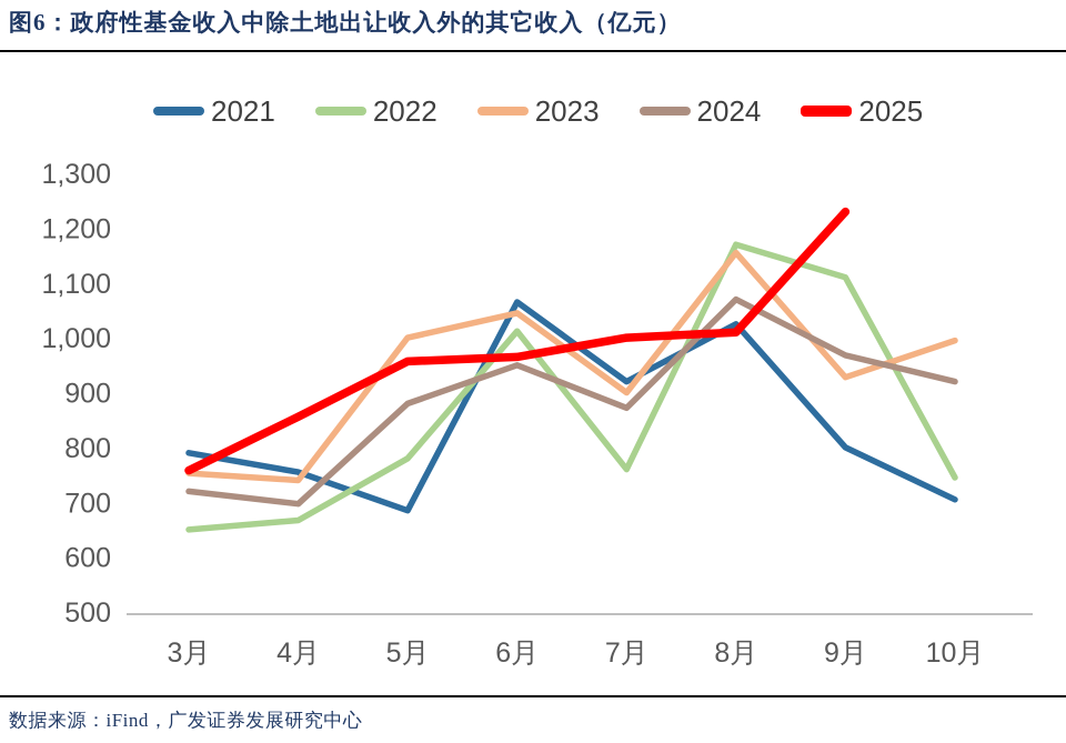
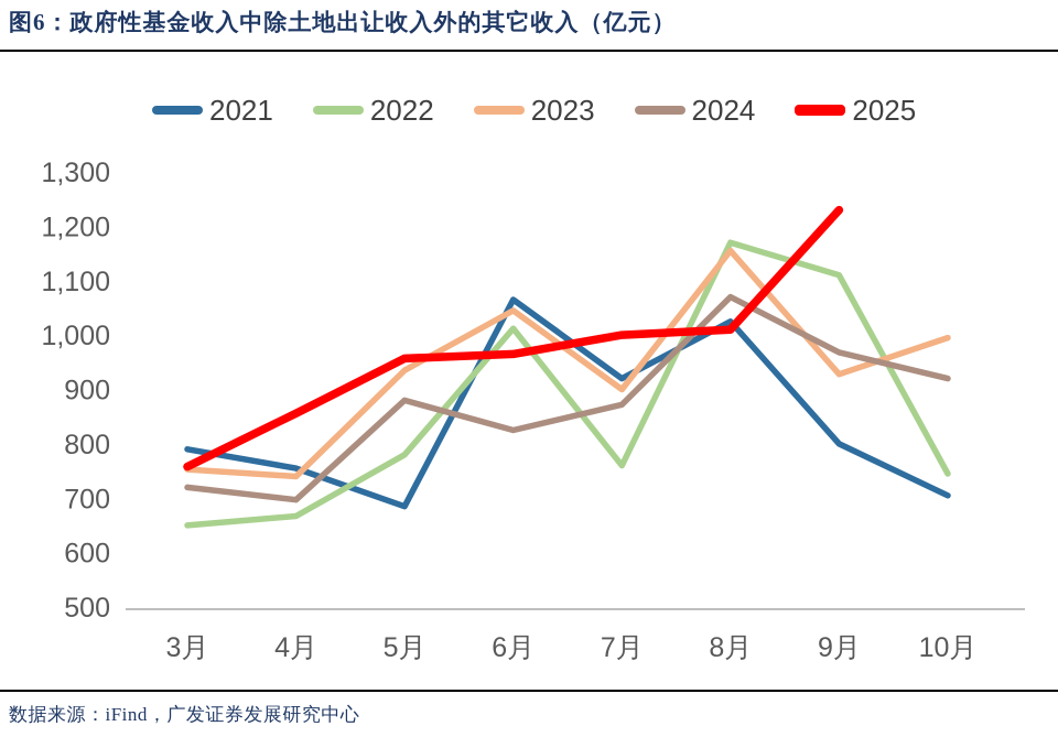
2023/5月: 1000 -> 940
2024/6月: 950 -> 820
